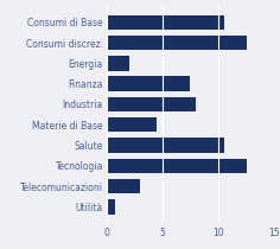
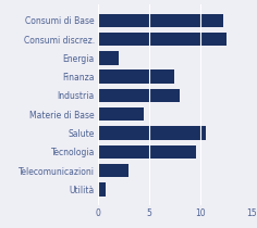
Consumi di Base: 10.5 -> 12.2
Tecnologia: 12.5 -> 9.6
